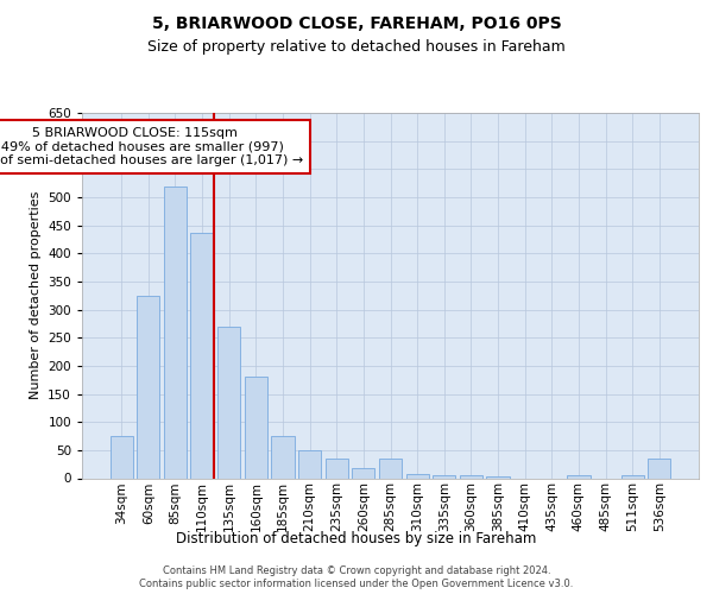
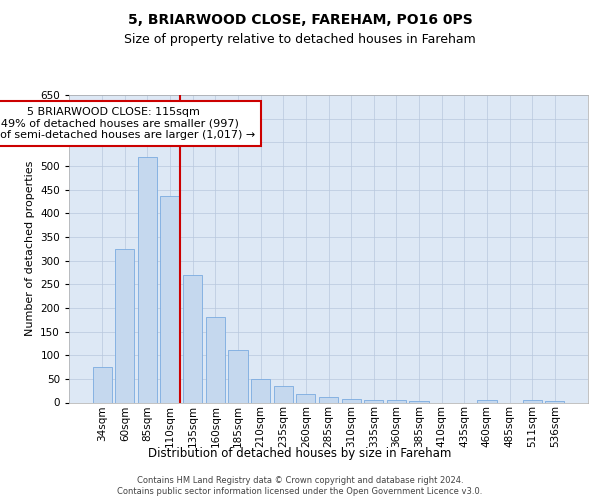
185sqm: 75 -> 112
285sqm: 35 -> 12
536sqm: 35 -> 4
